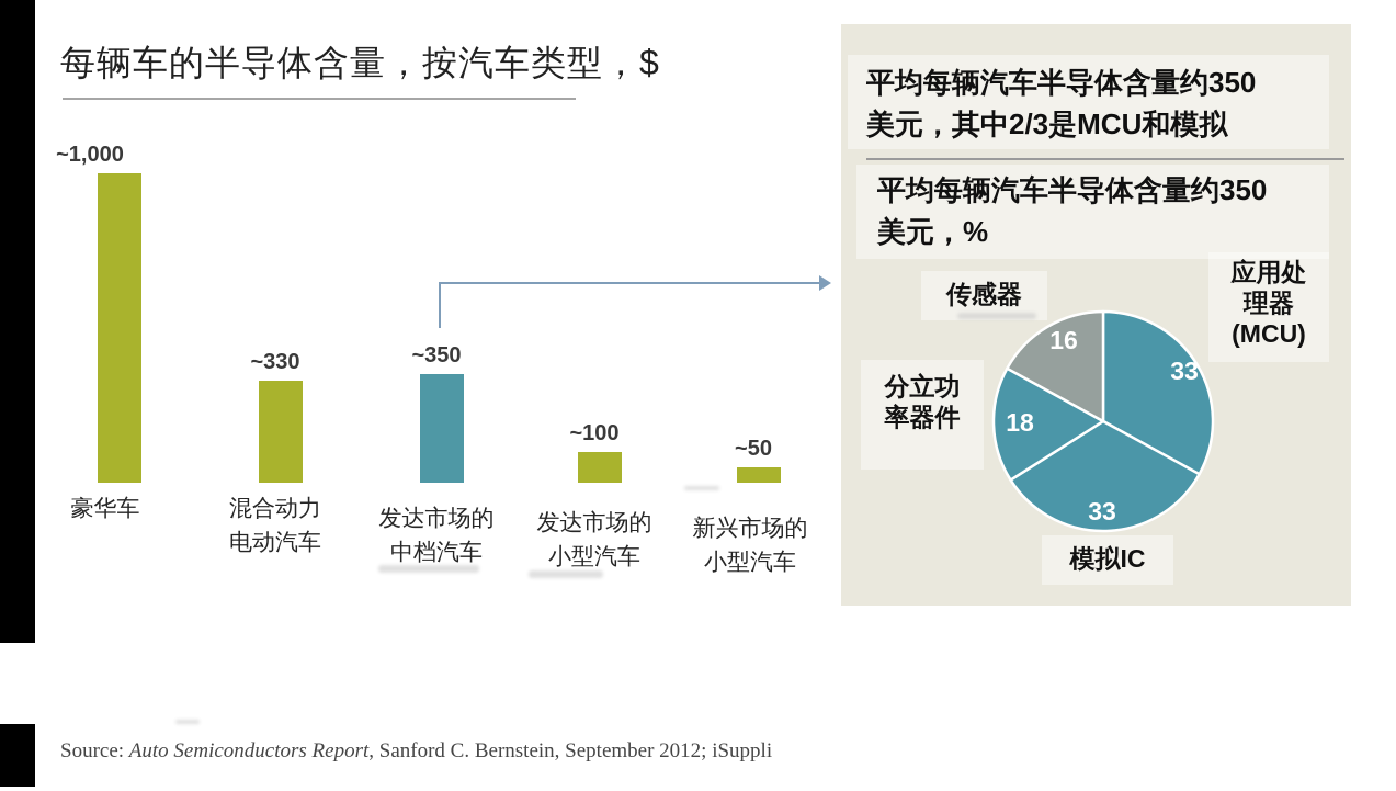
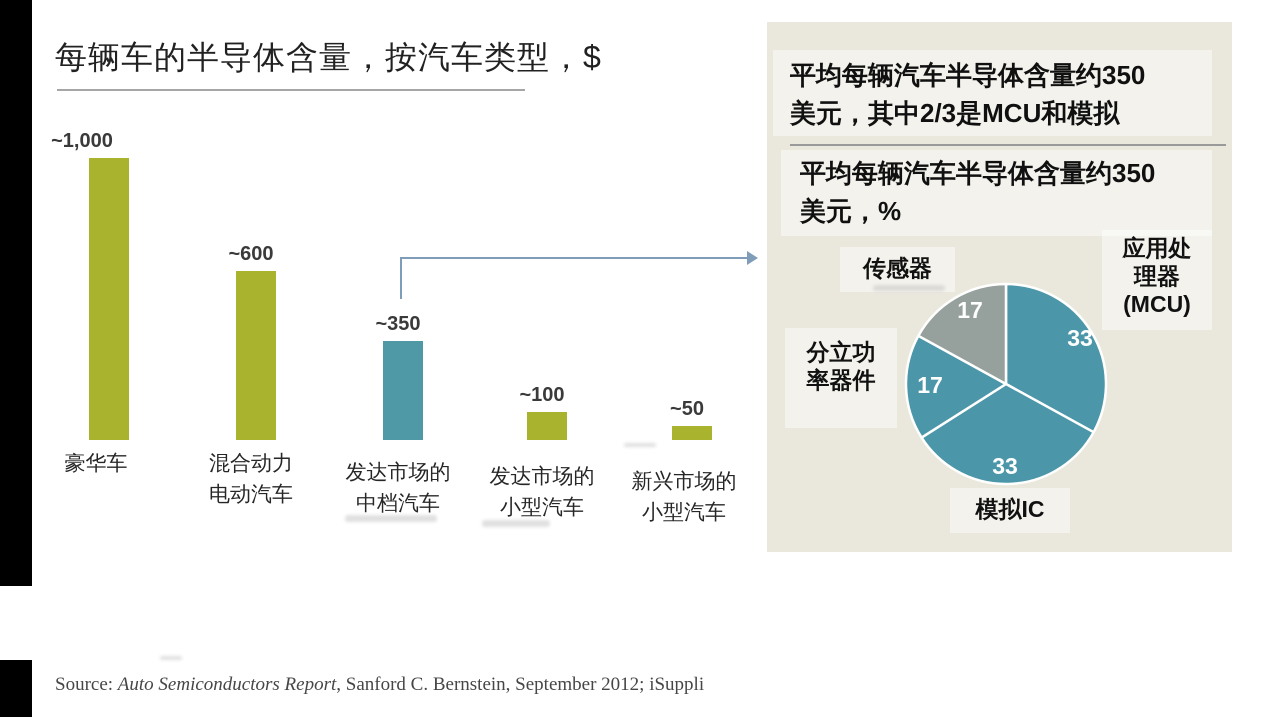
每辆车的半导体含量，按汽车类型，$/混合动力电动汽车: 330 -> 600
平均每辆汽车半导体含量约350美元，%/分立功率器件: 18 -> 17
平均每辆汽车半导体含量约350美元，%/传感器: 16 -> 17
